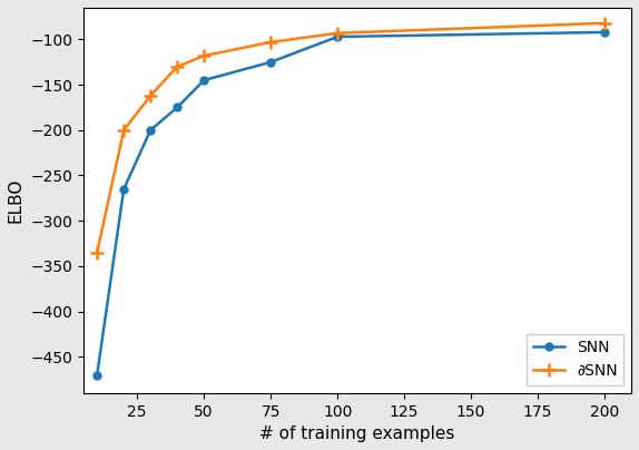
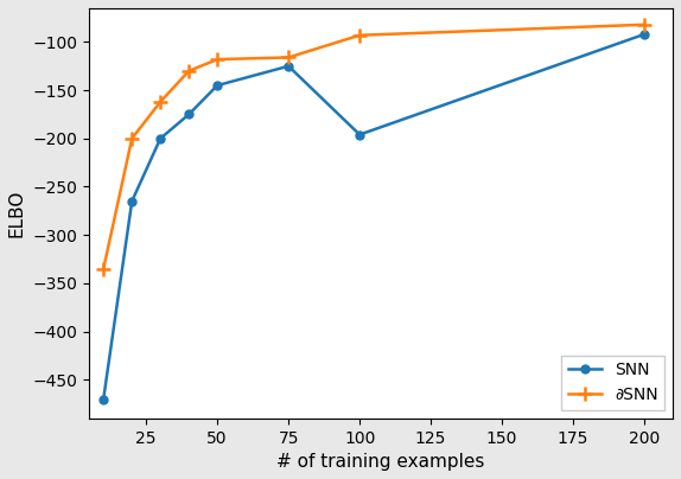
∂SNN/75: -103 -> -116
SNN/100: -97 -> -196
